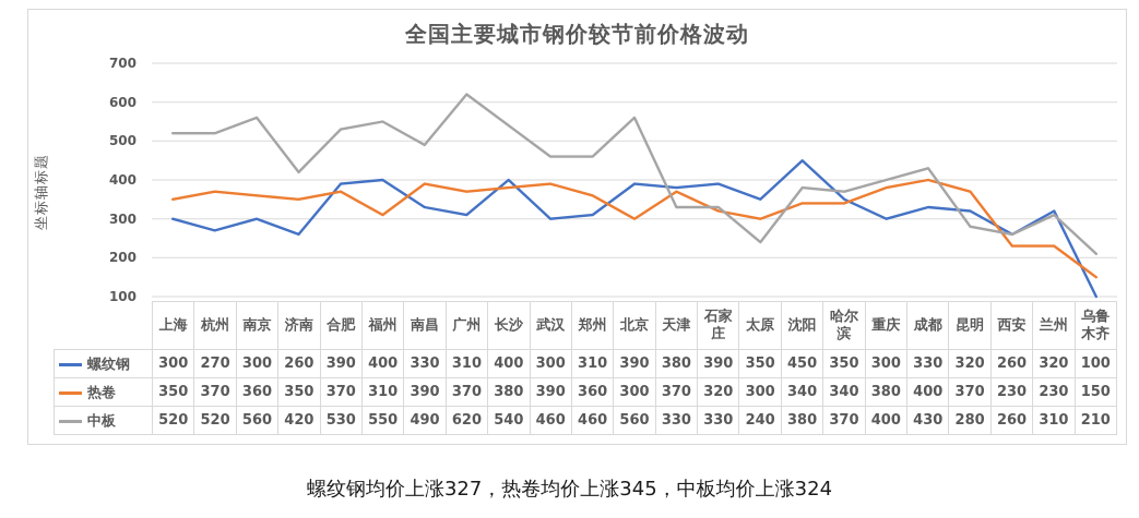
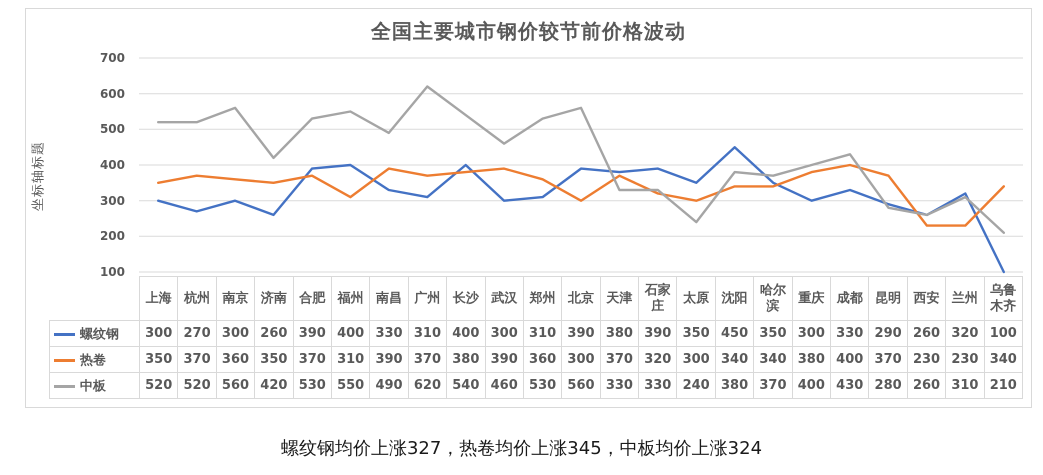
中板/郑州: 460 -> 530
螺纹钢/昆明: 320 -> 290
热卷/乌鲁木齐: 150 -> 340
